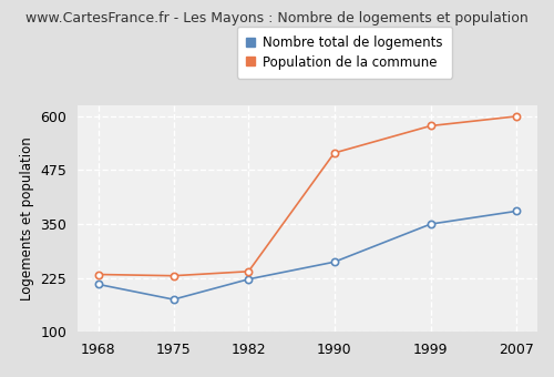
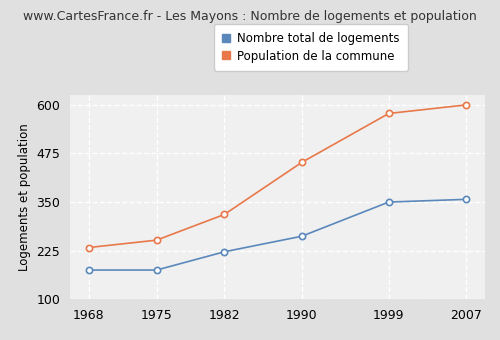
Nombre total de logements/1968: 210 -> 175
Population de la commune/1975: 230 -> 252
Population de la commune/1982: 240 -> 318
Population de la commune/1990: 515 -> 452
Nombre total de logements/2007: 380 -> 357
